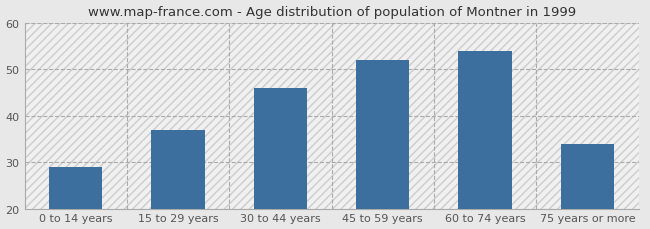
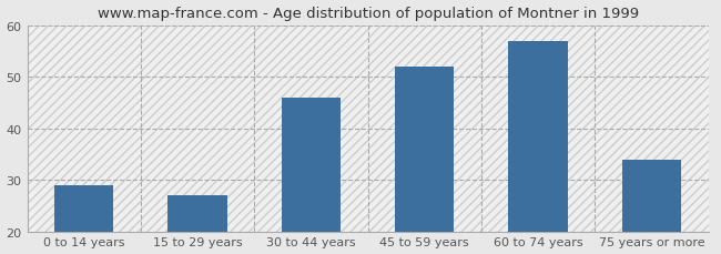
15 to 29 years: 37 -> 27
60 to 74 years: 54 -> 57
